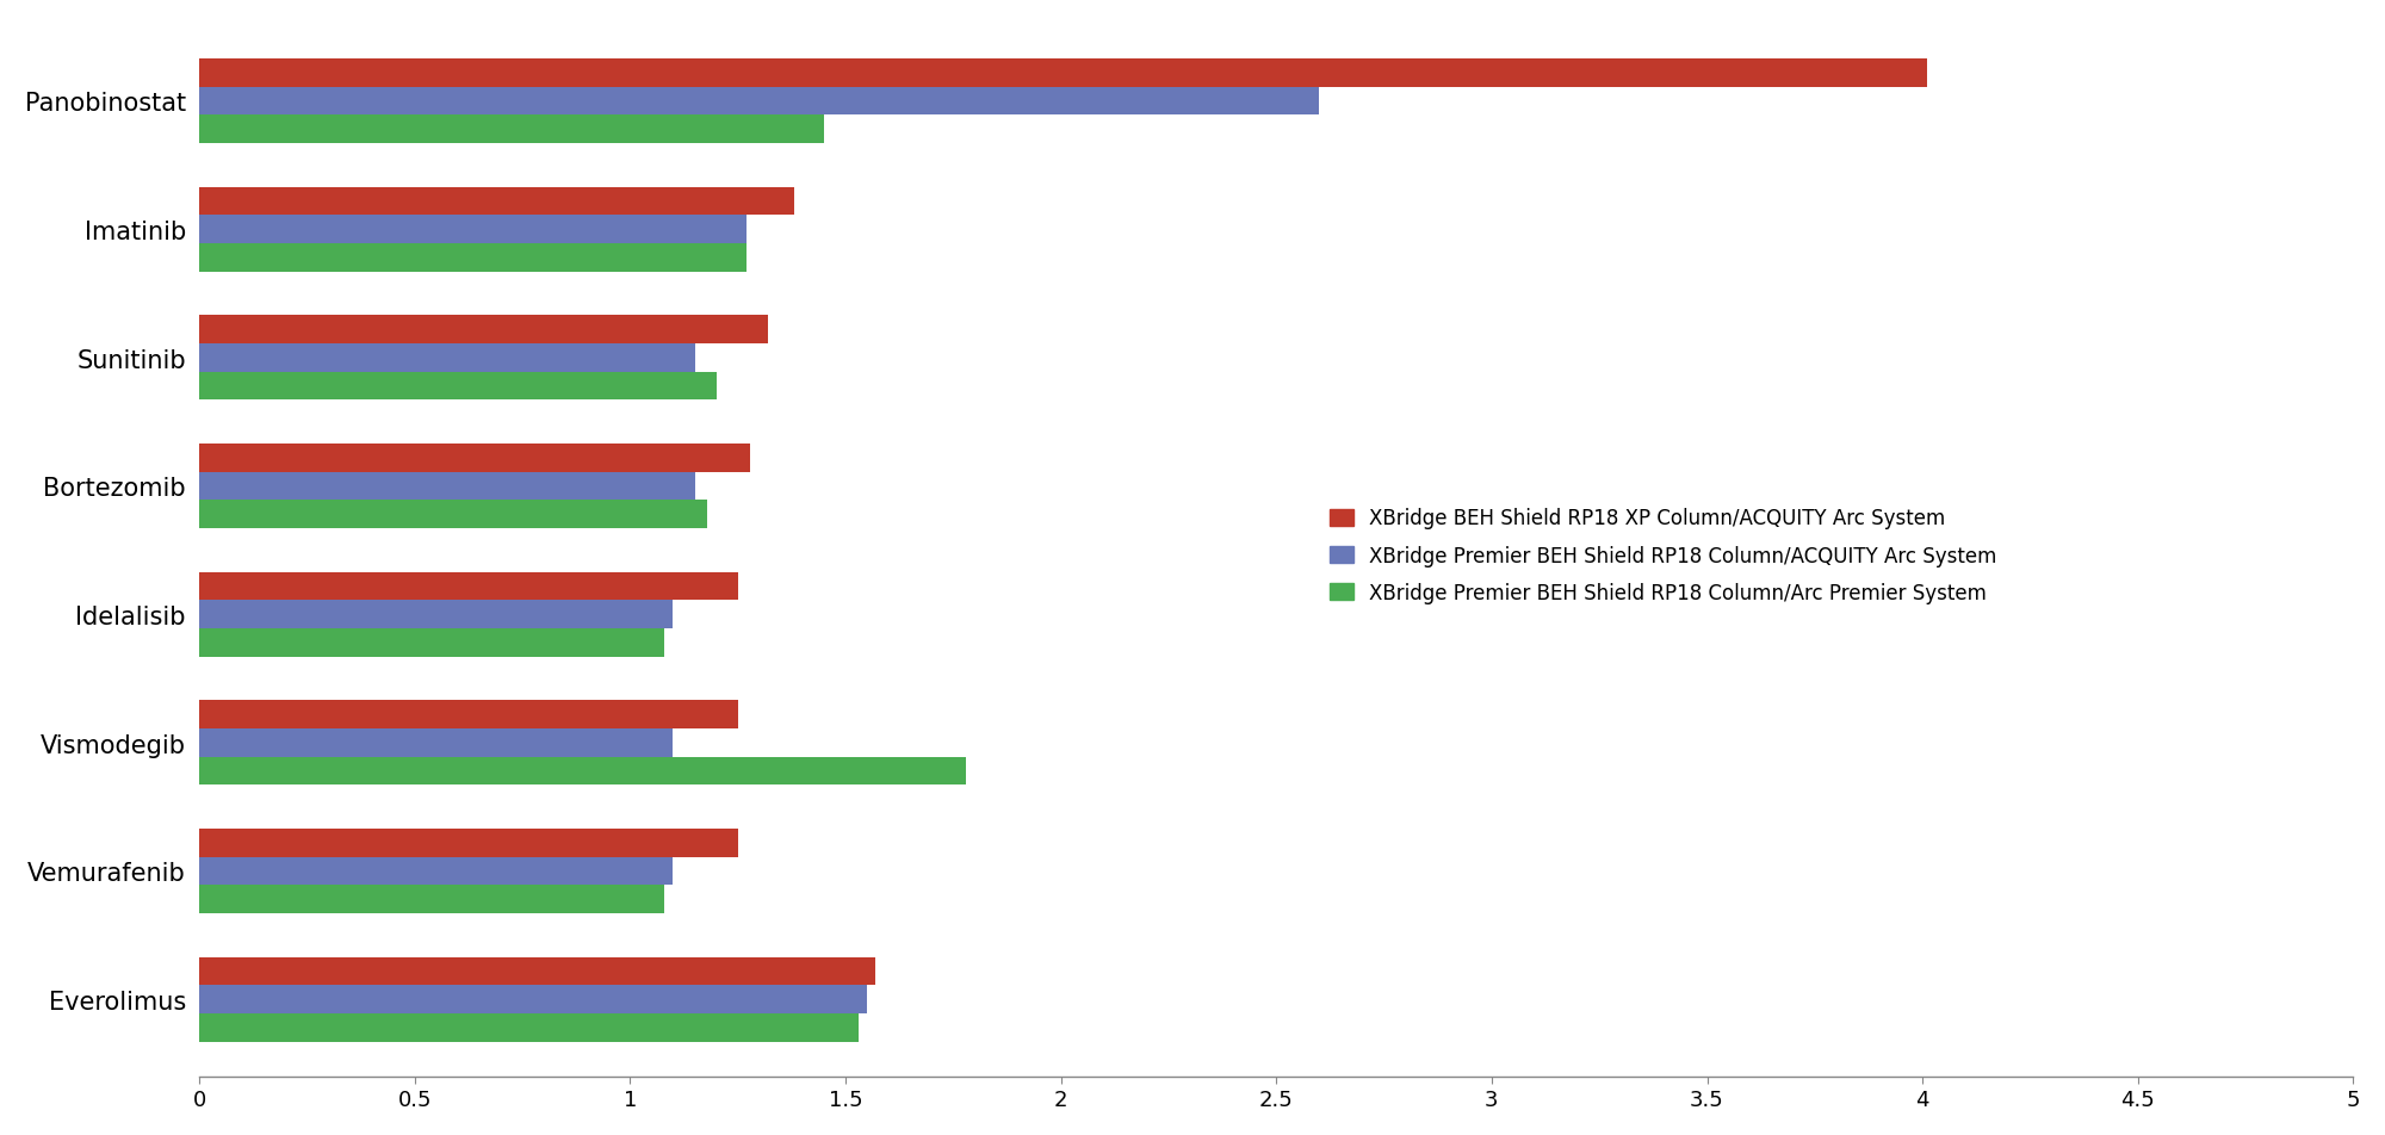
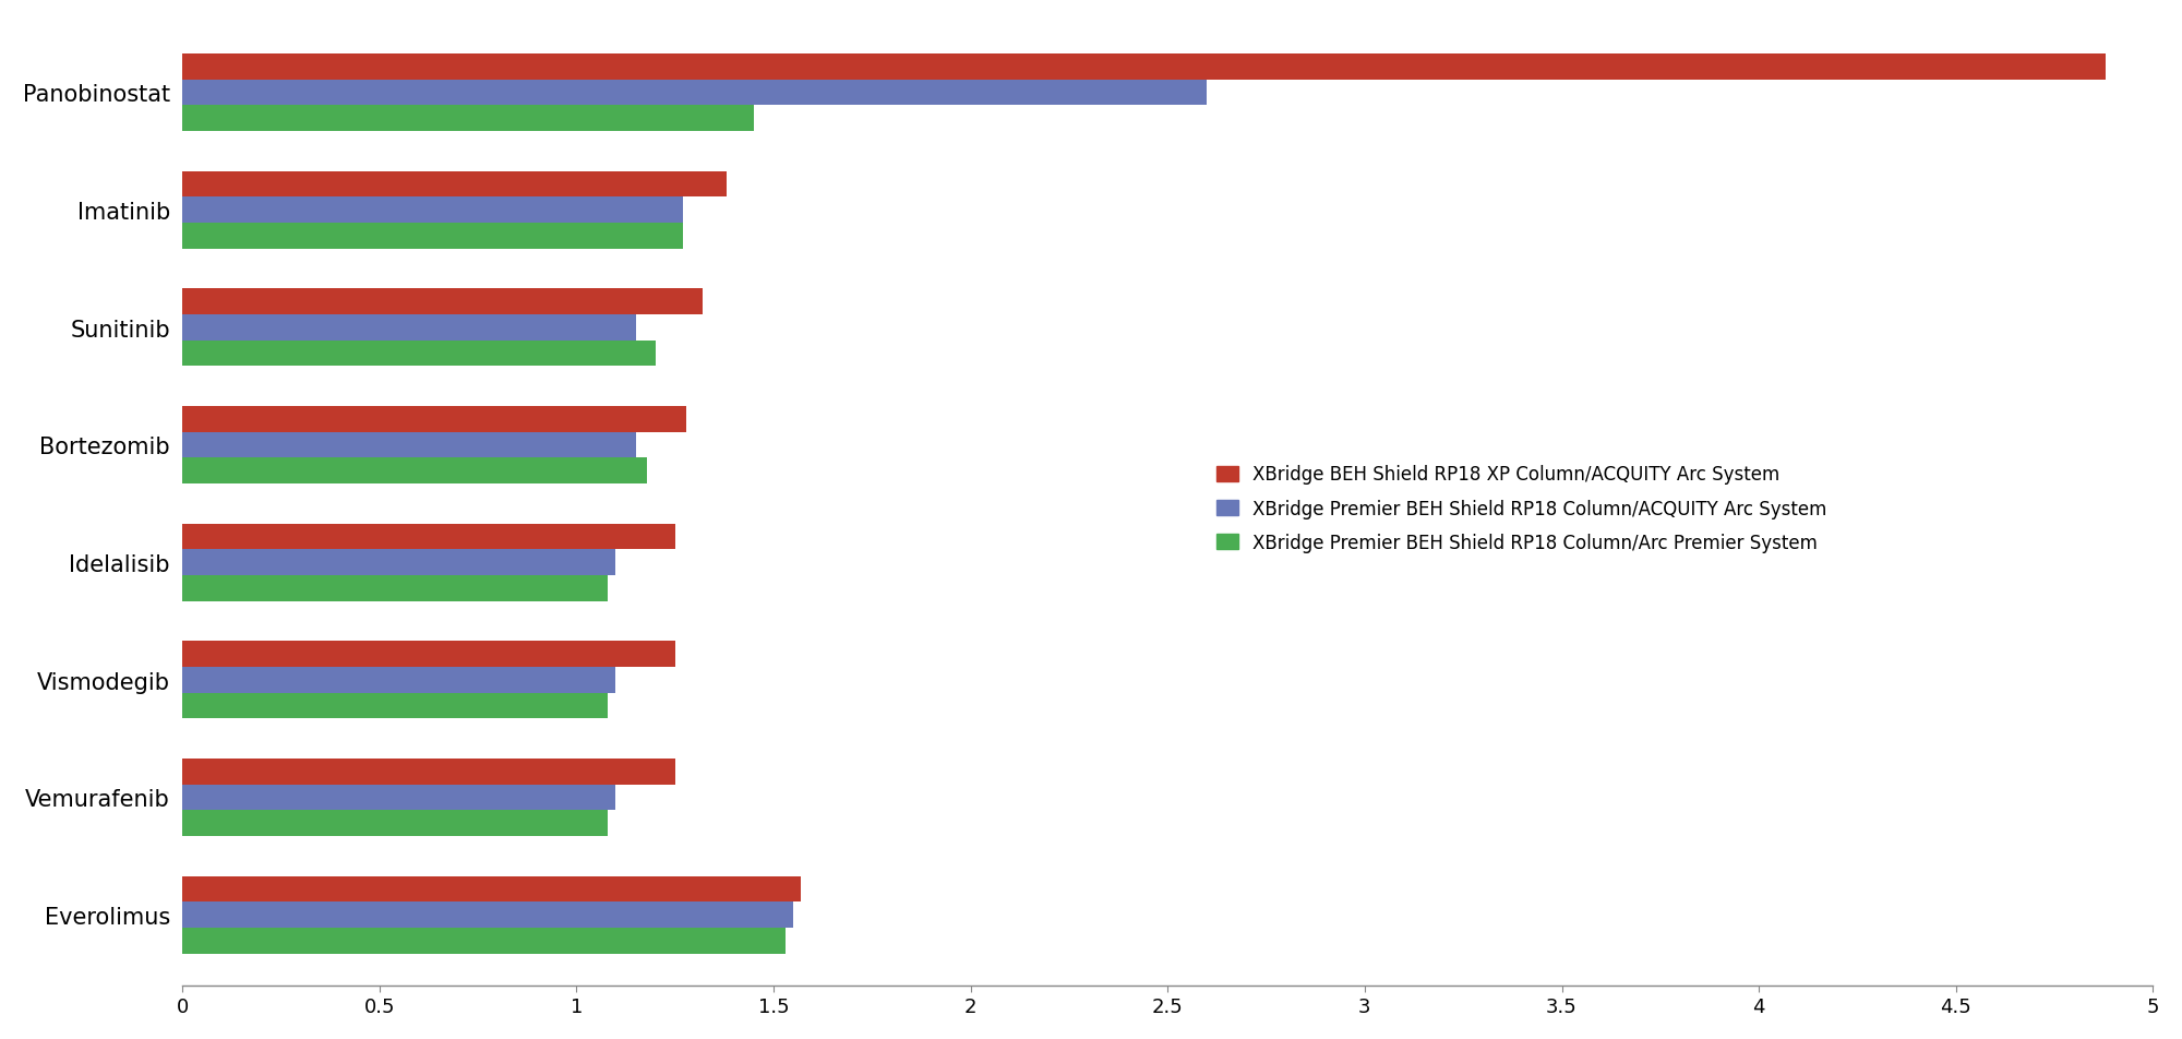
XBridge BEH Shield RP18 XP Column/ACQUITY Arc System/Panobinostat: 4.01 -> 4.88
XBridge Premier BEH Shield RP18 Column/Arc Premier System/Vismodegib: 1.78 -> 1.08
